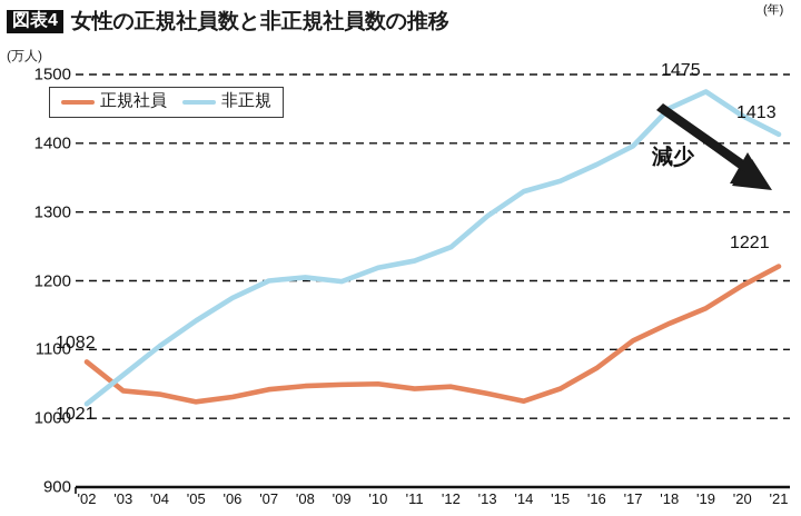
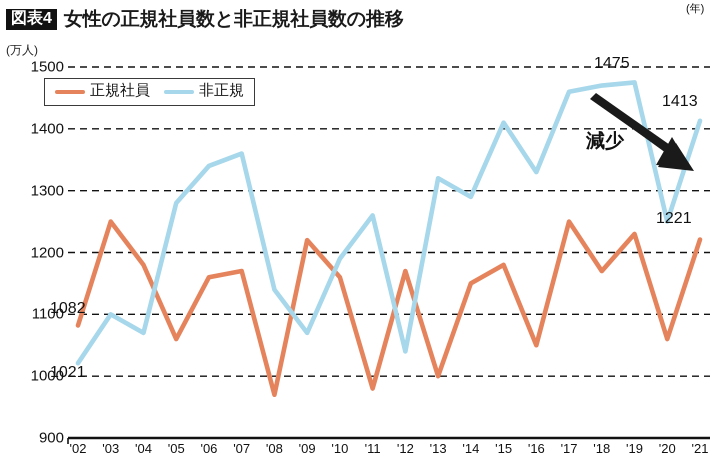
正規社員/'03: 1040 -> 1250
非正規/'03: 1060 -> 1100
正規社員/'04: 1040 -> 1180
非正規/'04: 1100 -> 1070
正規社員/'05: 1020 -> 1060
非正規/'05: 1140 -> 1280
正規社員/'06: 1030 -> 1160
非正規/'06: 1180 -> 1340
正規社員/'07: 1040 -> 1170
非正規/'07: 1200 -> 1360
正規社員/'08: 1050 -> 970
非正規/'08: 1200 -> 1140
正規社員/'09: 1050 -> 1220
非正規/'09: 1200 -> 1070
正規社員/'10: 1050 -> 1160
非正規/'10: 1220 -> 1190
正規社員/'11: 1040 -> 980
非正規/'11: 1230 -> 1260
正規社員/'12: 1050 -> 1170
非正規/'12: 1250 -> 1040
正規社員/'13: 1040 -> 1000
非正規/'13: 1290 -> 1320
正規社員/'14: 1020 -> 1150
非正規/'14: 1330 -> 1290
正規社員/'15: 1040 -> 1180
非正規/'15: 1340 -> 1410
正規社員/'16: 1070 -> 1050
非正規/'16: 1370 -> 1330
正規社員/'17: 1110 -> 1250
非正規/'17: 1400 -> 1460
正規社員/'18: 1140 -> 1170
非正規/'18: 1450 -> 1470
正規社員/'19: 1160 -> 1230
正規社員/'20: 1190 -> 1060
非正規/'20: 1440 -> 1250
